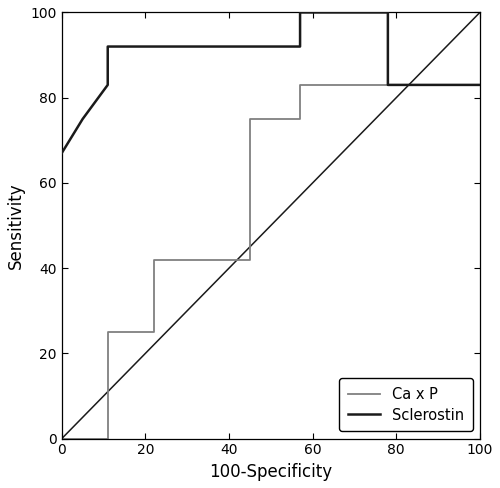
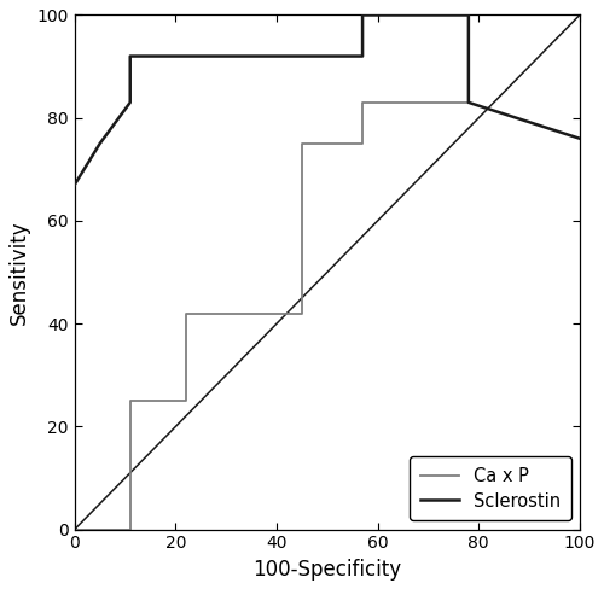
Sclerostin/100: 83 -> 76
